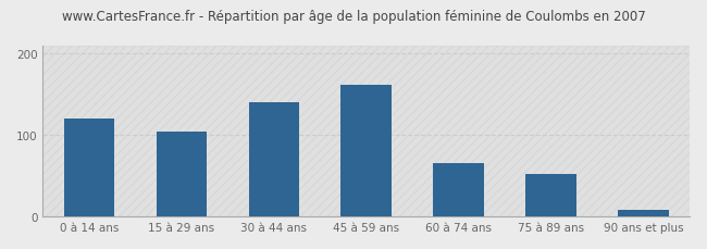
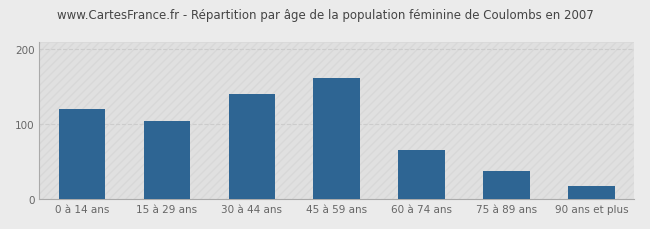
75 à 89 ans: 52 -> 38
90 ans et plus: 8 -> 18
